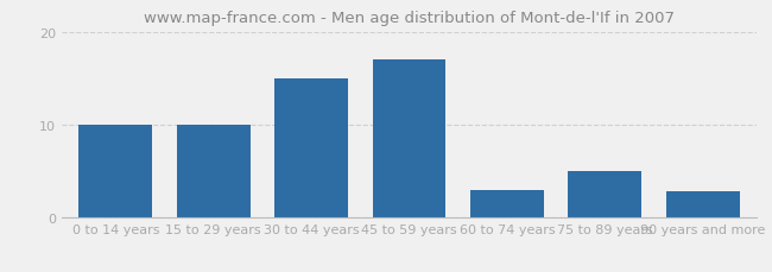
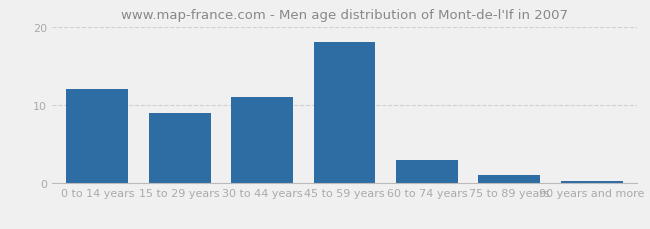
0 to 14 years: 10.0 -> 12.0
15 to 29 years: 10.0 -> 9.0
30 to 44 years: 15.0 -> 11.0
45 to 59 years: 17.0 -> 18.0
75 to 89 years: 5.0 -> 1.0
90 years and more: 2.8 -> 0.2
